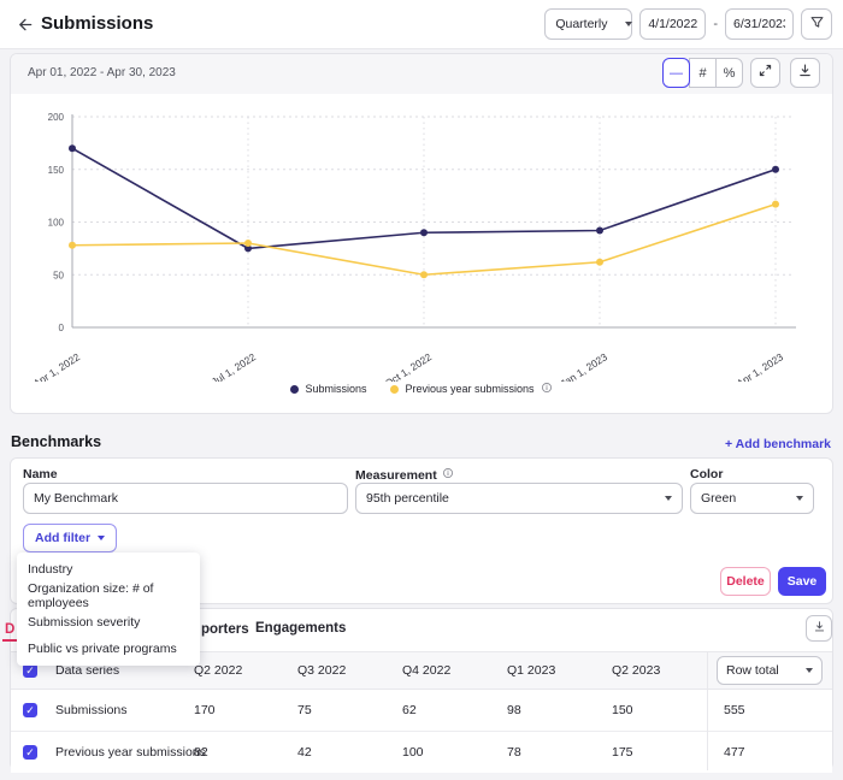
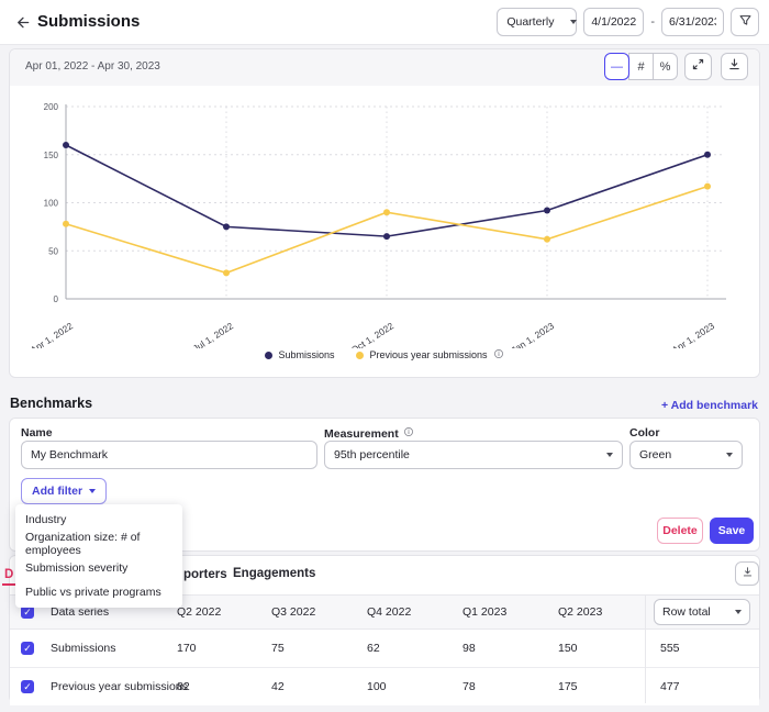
Submissions/Apr 1, 2022: 170 -> 160
Previous year submissions/Jul 1, 2022: 80 -> 30
Submissions/Oct 1, 2022: 90 -> 60
Previous year submissions/Oct 1, 2022: 50 -> 90
